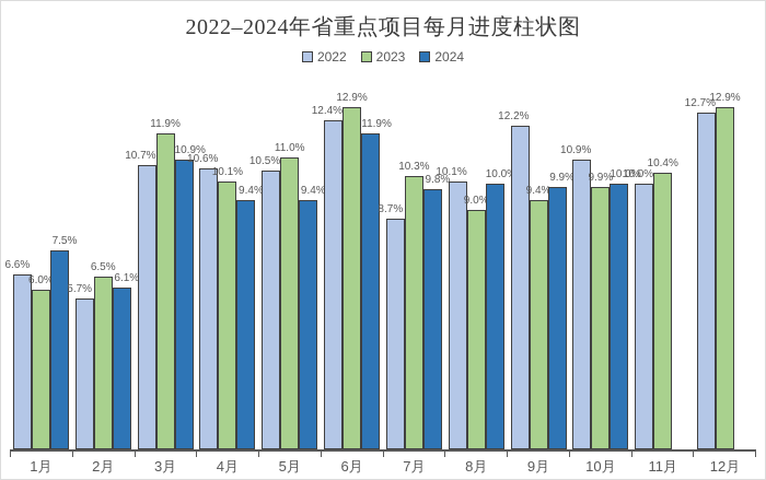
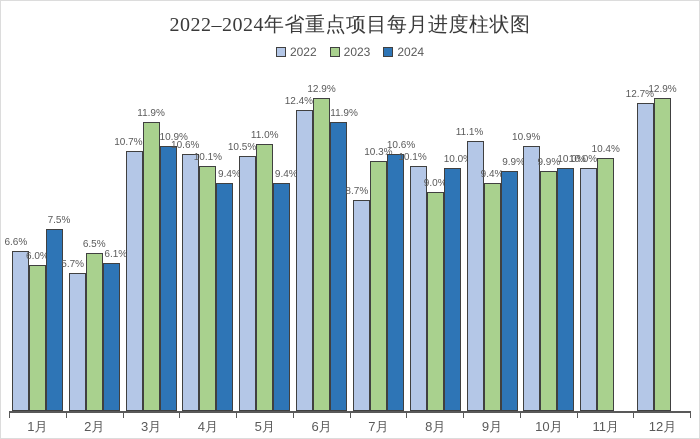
2024/7月: 9.8% -> 10.6%
2022/9月: 12.2% -> 11.1%
